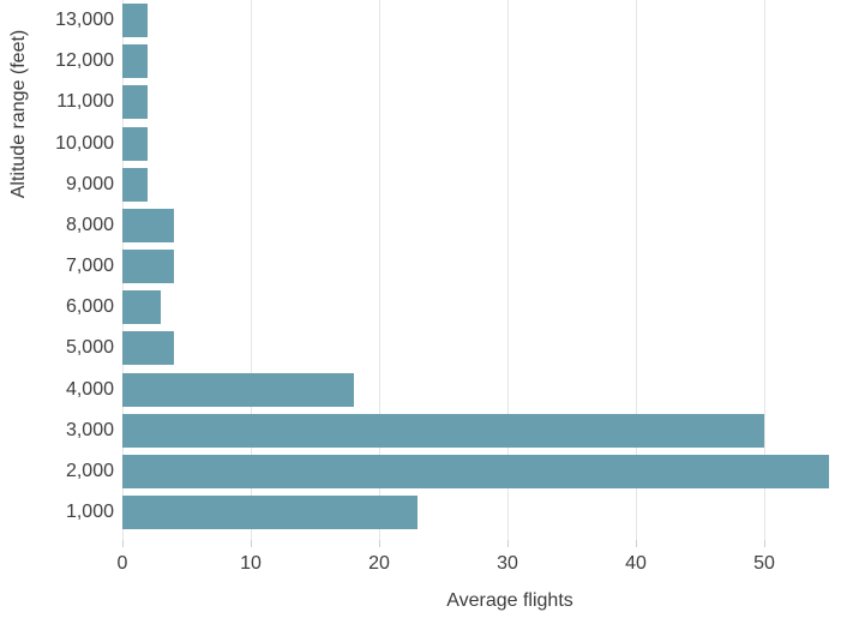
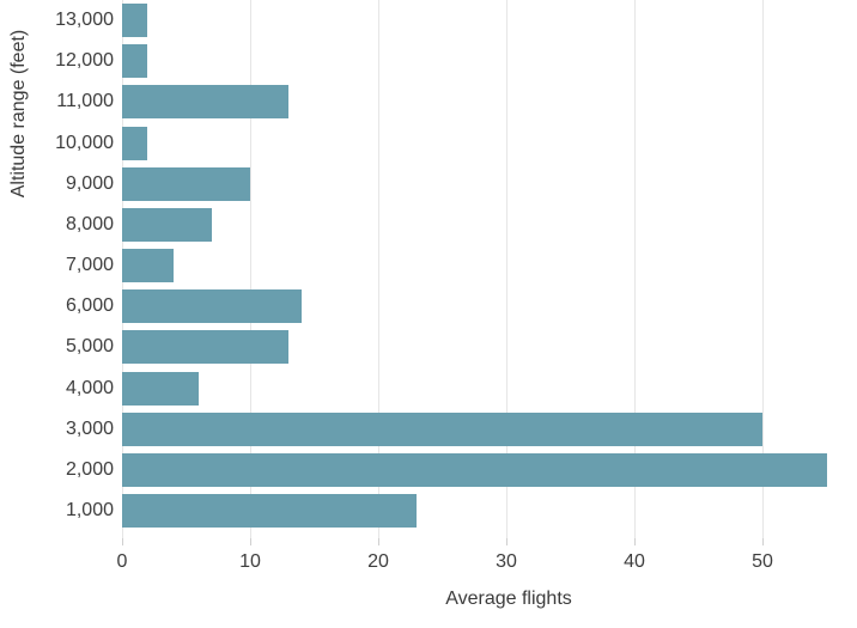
11,000: 2 -> 13
9,000: 2 -> 10
8,000: 4 -> 7
6,000: 3 -> 14
5,000: 4 -> 13
4,000: 18 -> 6
